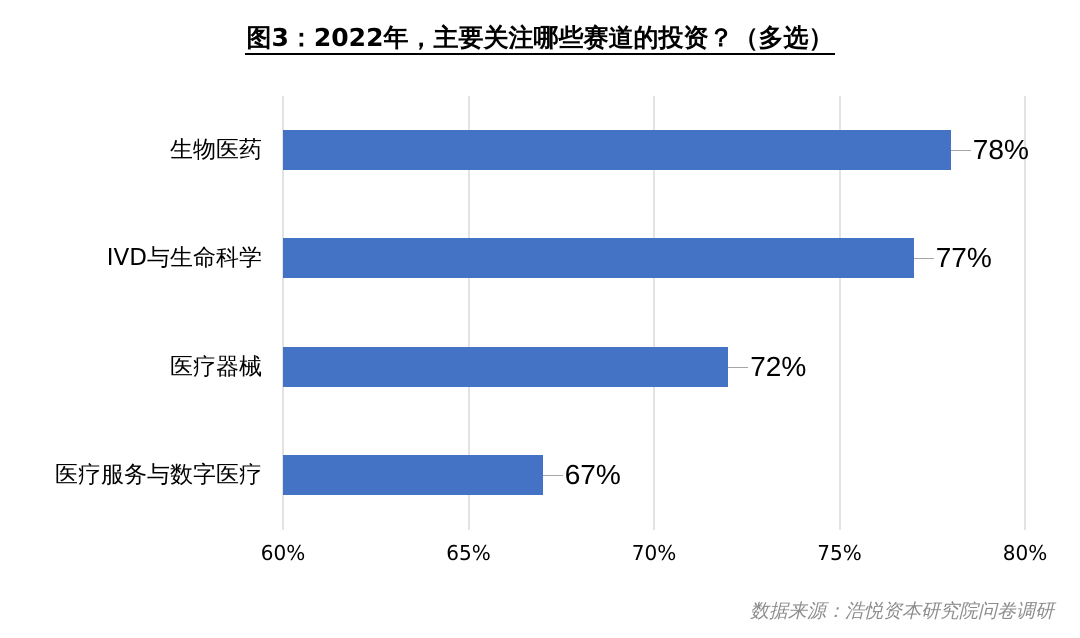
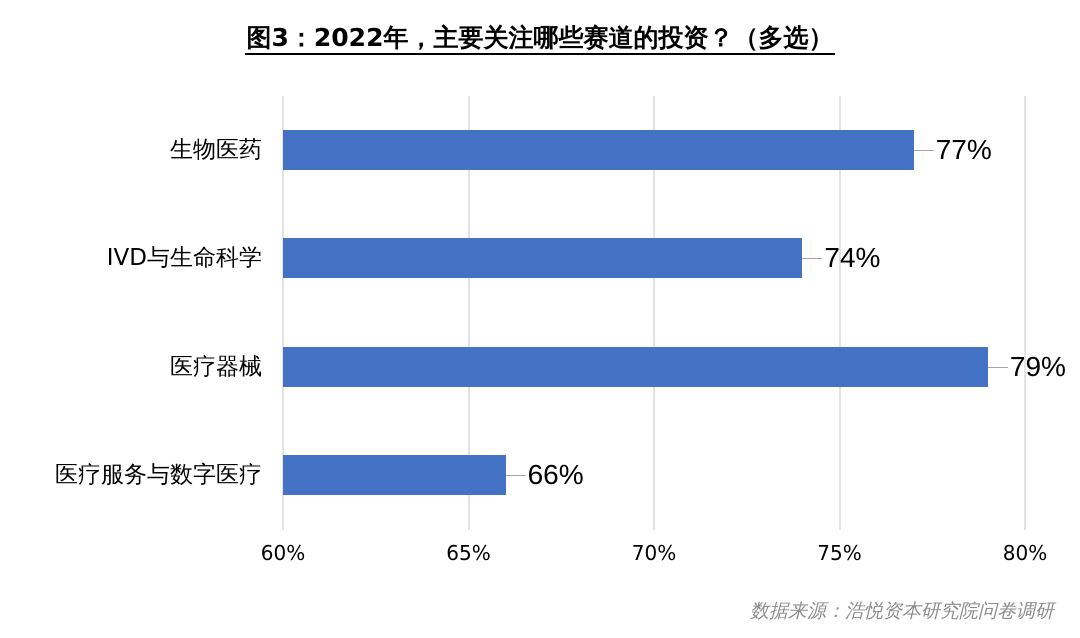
生物医药: 78% -> 77%
IVD与生命科学: 77% -> 74%
医疗器械: 72% -> 79%
医疗服务与数字医疗: 67% -> 66%
